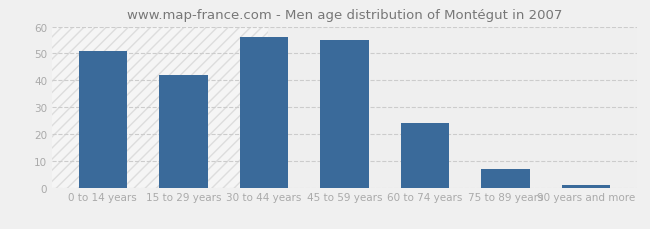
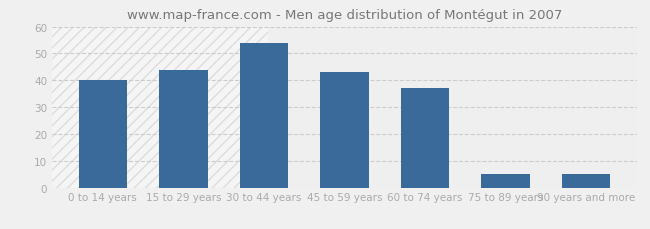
0 to 14 years: 51 -> 40
15 to 29 years: 42 -> 44
30 to 44 years: 56 -> 54
45 to 59 years: 55 -> 43
60 to 74 years: 24 -> 37
75 to 89 years: 7 -> 5
90 years and more: 1 -> 5
